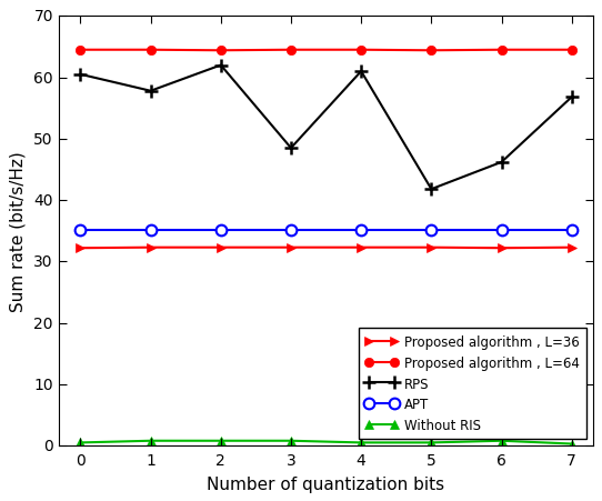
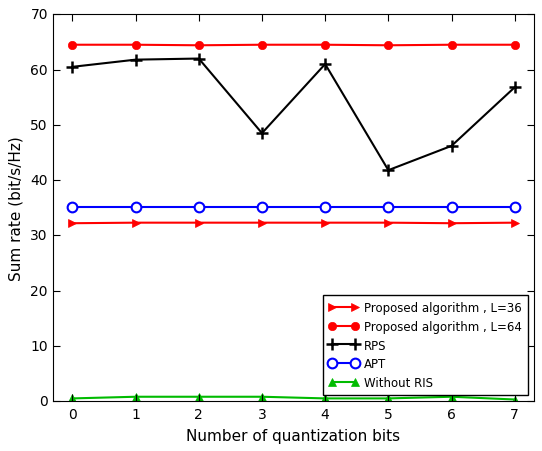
RPS/1: 57.8 -> 61.8
